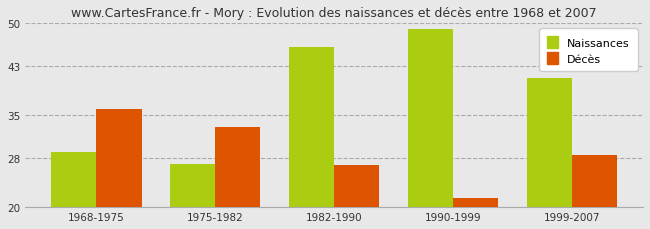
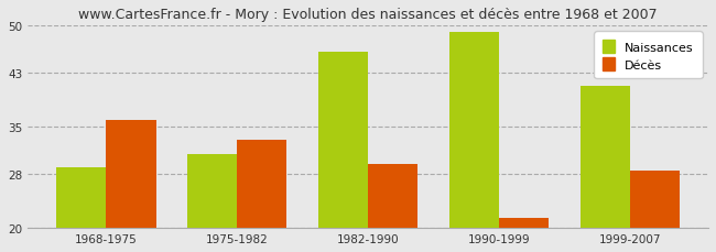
Naissances/1975-1982: 27 -> 31
Décès/1982-1990: 26.8 -> 29.5
